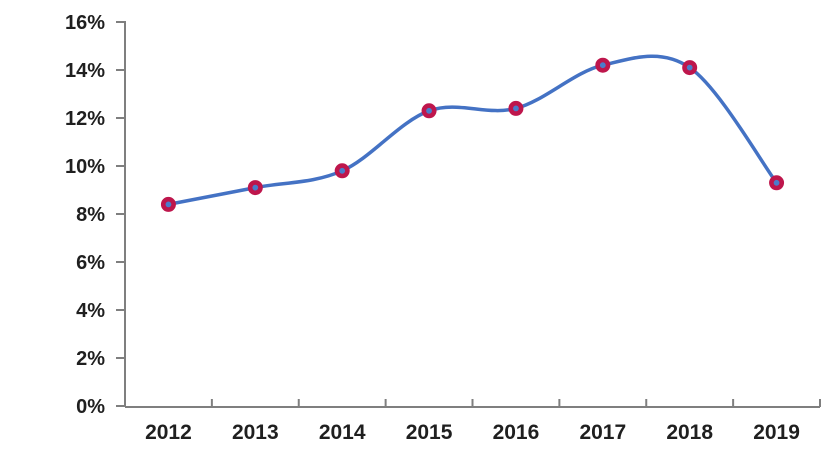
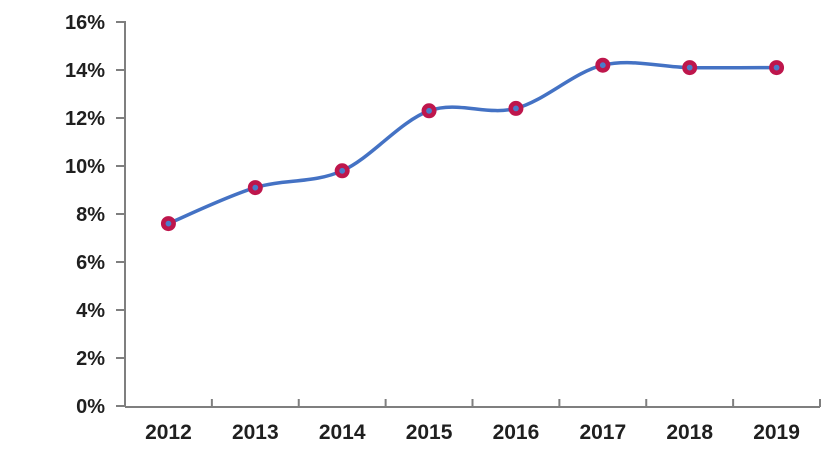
2012: 8.4% -> 7.6%
2019: 9.3% -> 14.1%
